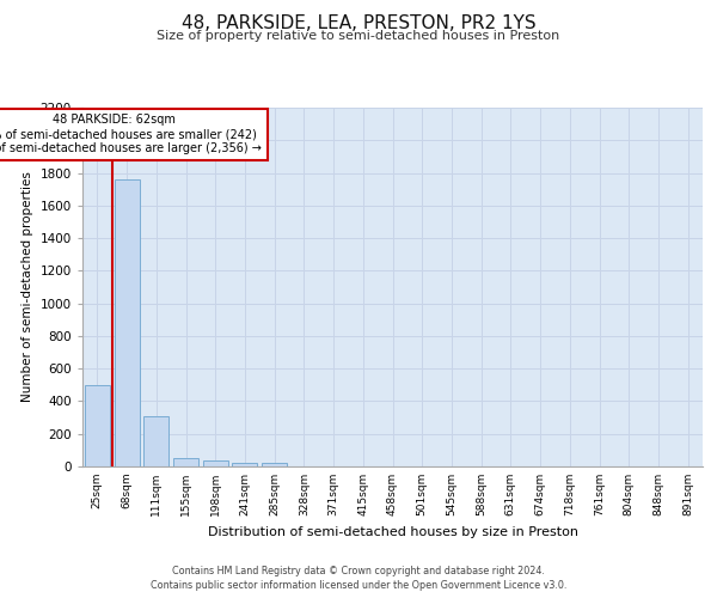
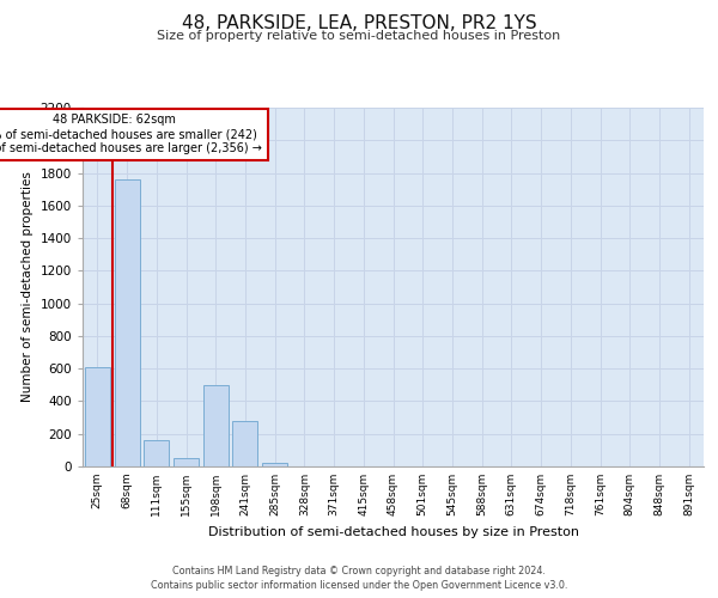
25sqm: 500 -> 610
111sqm: 300 -> 160
198sqm: 40 -> 500
241sqm: 20 -> 280
